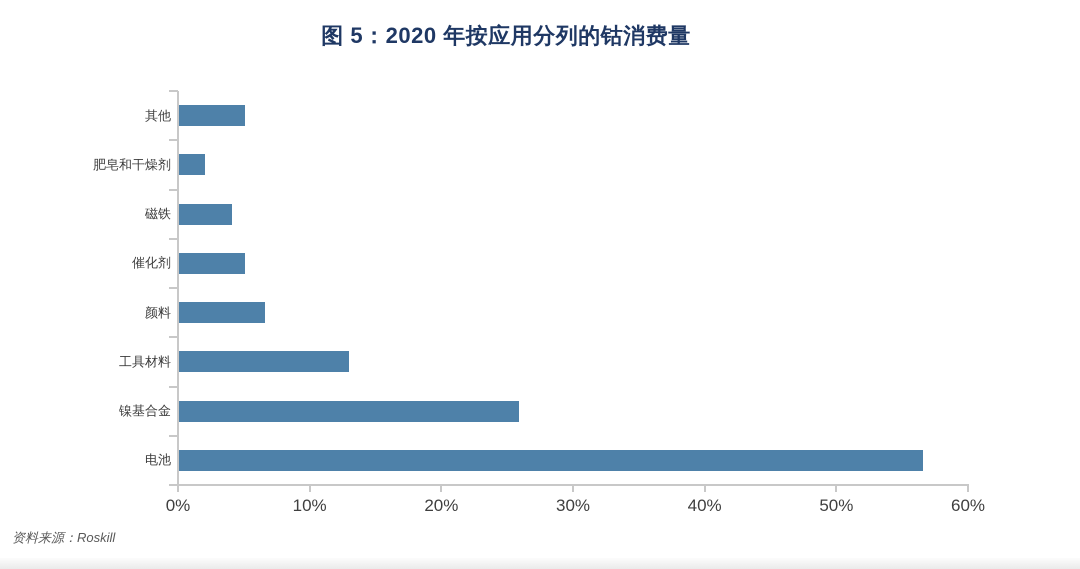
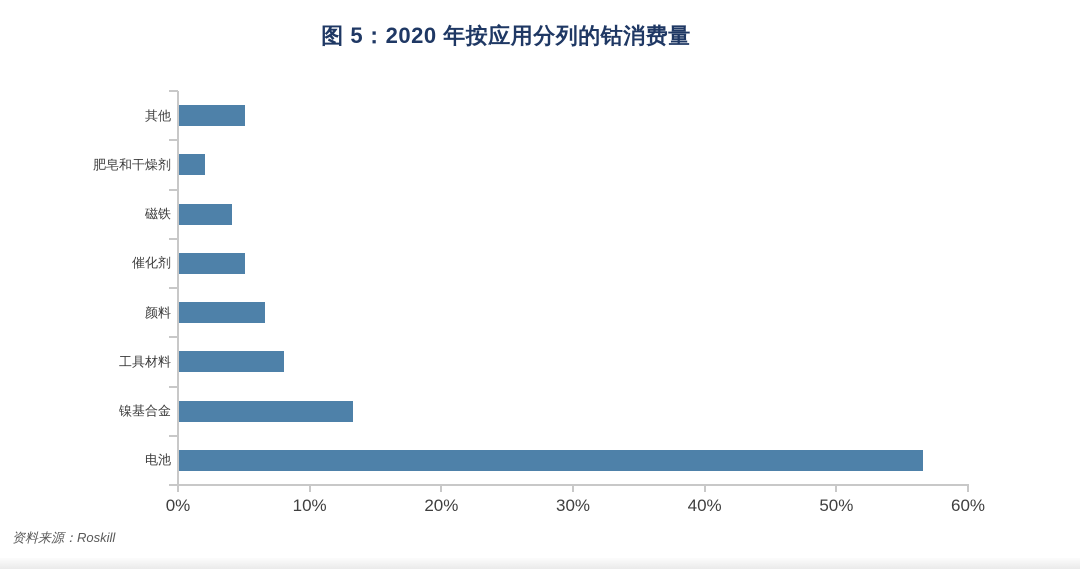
工具材料: 12.9% -> 8.0%
镍基合金: 25.8% -> 13.2%
